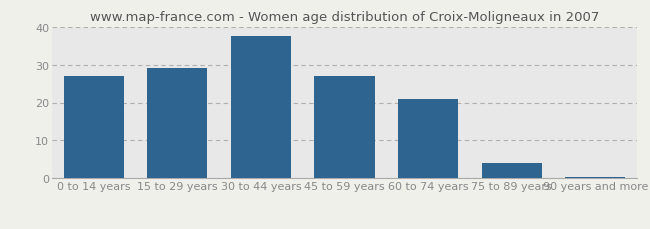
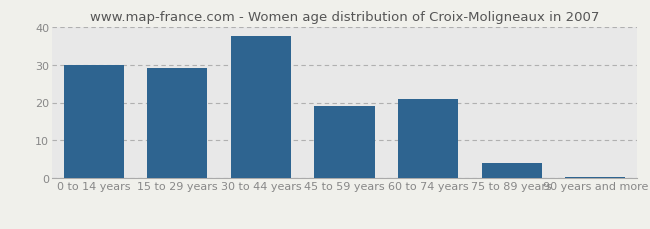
0 to 14 years: 27.0 -> 30.0
45 to 59 years: 27.0 -> 19.0
